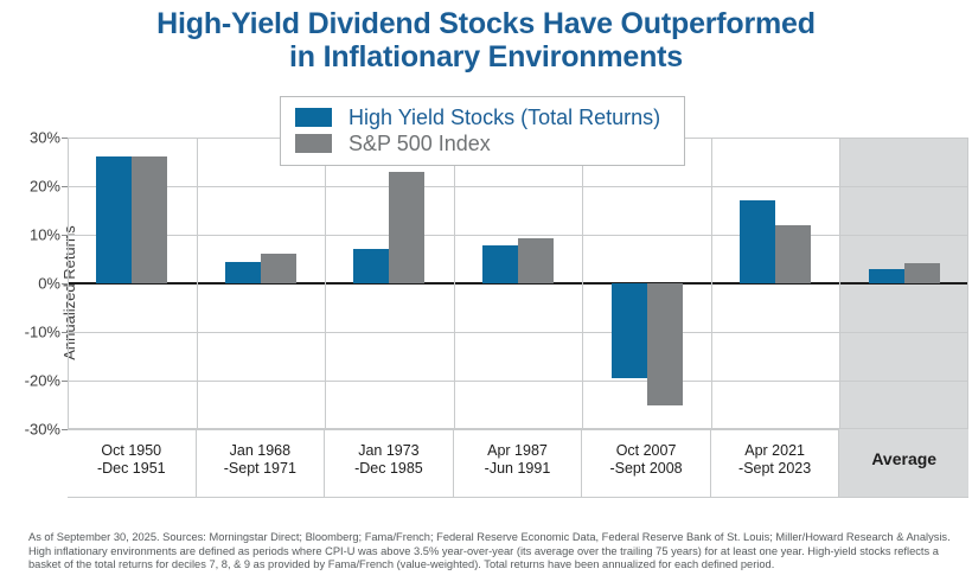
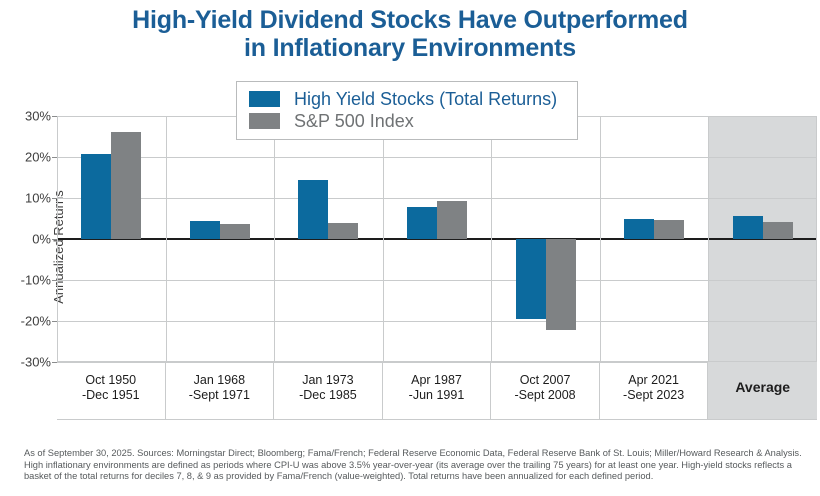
High Yield Stocks (Total Returns)/Oct 1950 -Dec 1951: 26% -> 21%
S&P 500 Index/Jan 1968 -Sept 1971: 6% -> 4%
High Yield Stocks (Total Returns)/Jan 1973 -Dec 1985: 7% -> 14%
S&P 500 Index/Jan 1973 -Dec 1985: 23% -> 4%
S&P 500 Index/Oct 2007 -Sept 2008: -25% -> -22%
High Yield Stocks (Total Returns)/Apr 2021 -Sept 2023: 17% -> 5%
S&P 500 Index/Apr 2021 -Sept 2023: 12% -> 5%
High Yield Stocks (Total Returns)/Average: 3% -> 6%
